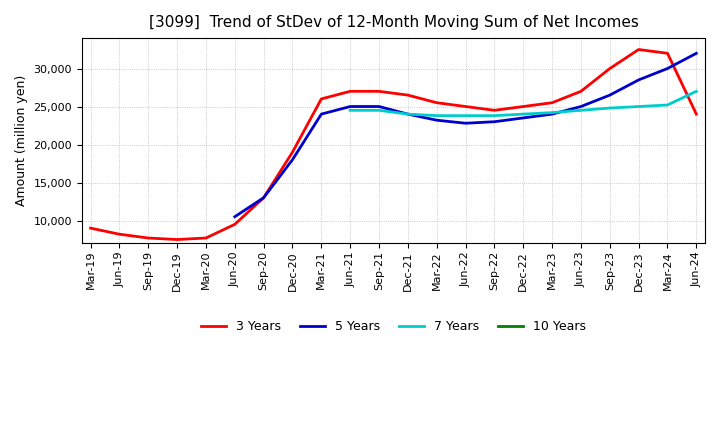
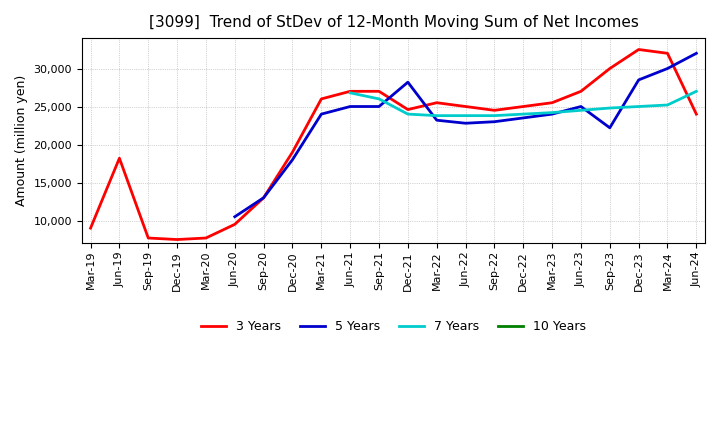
3 Years/Jun-19: 8,200 -> 18,200
7 Years/Jun-21: 24,500 -> 26,800
7 Years/Sep-21: 24,500 -> 26,000
3 Years/Dec-21: 26,500 -> 24,600
5 Years/Dec-21: 24,000 -> 28,200
5 Years/Sep-23: 26,500 -> 22,200
